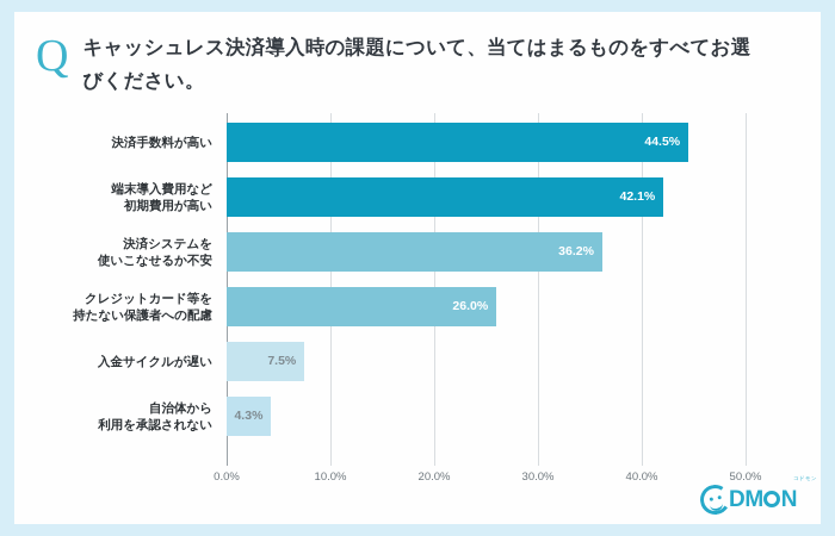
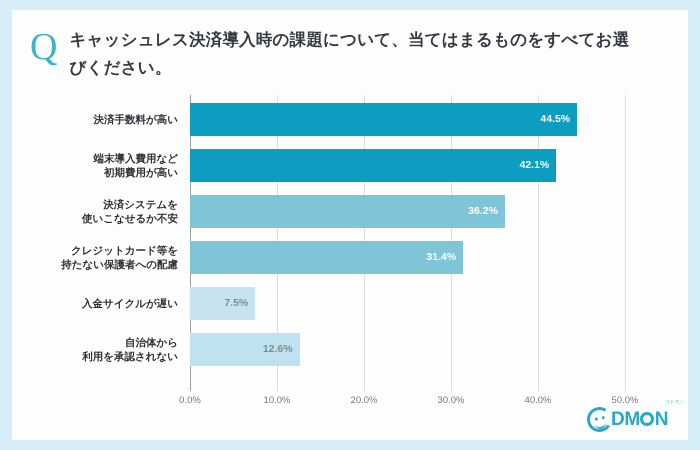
クレジットカード等を 持たない保護者への配慮: 26.0% -> 31.4%
自治体から 利用を承認されない: 4.3% -> 12.6%
